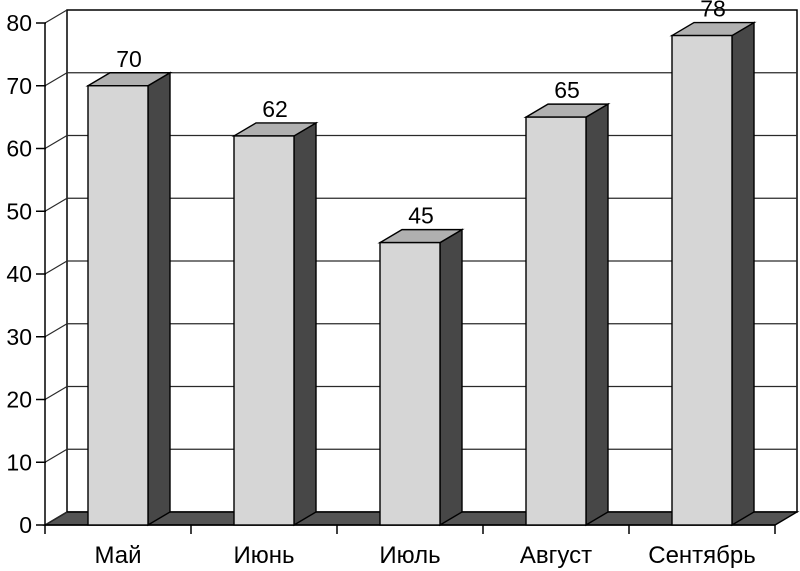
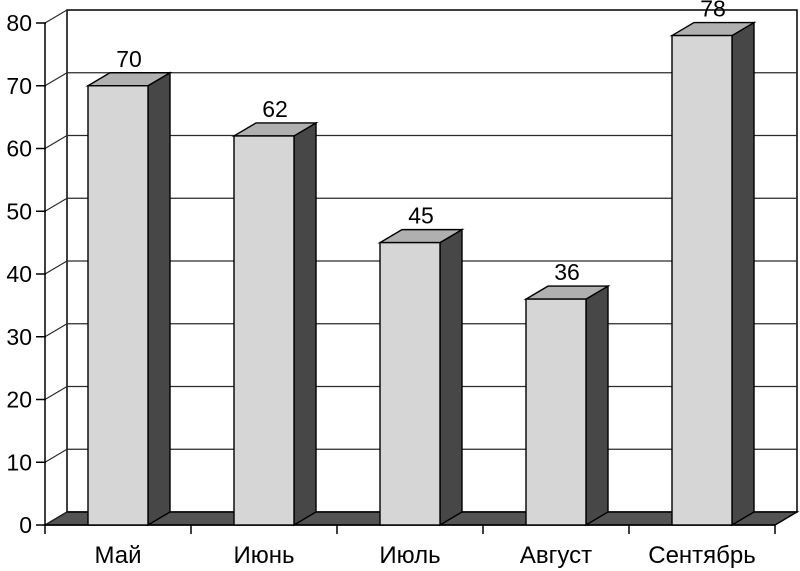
Август: 65 -> 36
